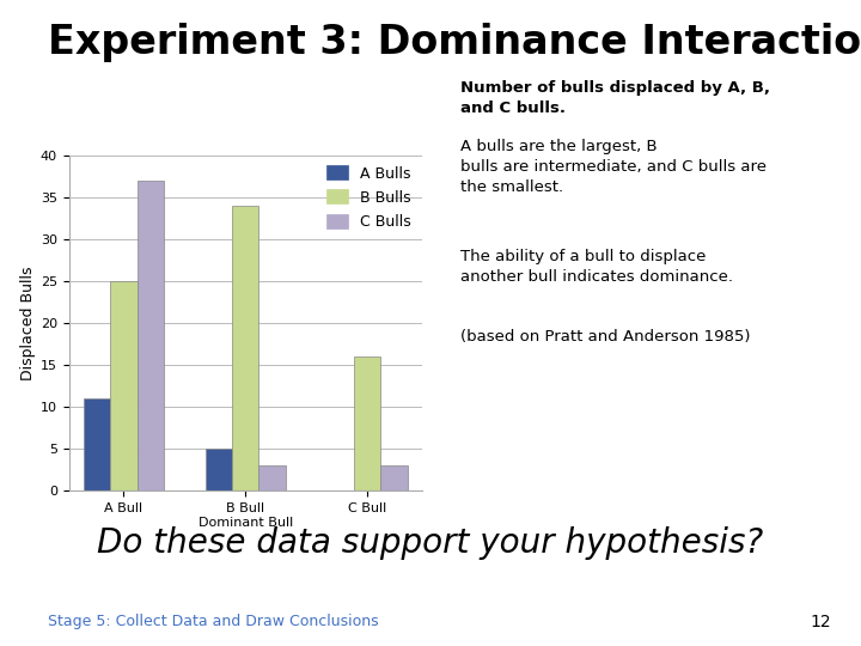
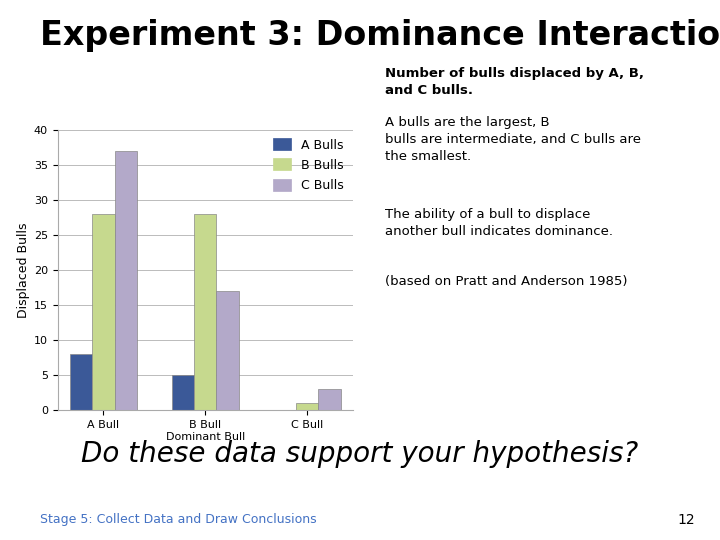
A Bulls/A Bull: 11 -> 8
B Bulls/A Bull: 25 -> 28
B Bulls/B Bull Dominant Bull: 34 -> 28
C Bulls/B Bull Dominant Bull: 3 -> 17
B Bulls/C Bull: 16 -> 1
